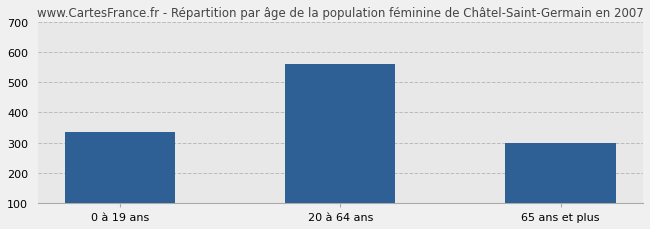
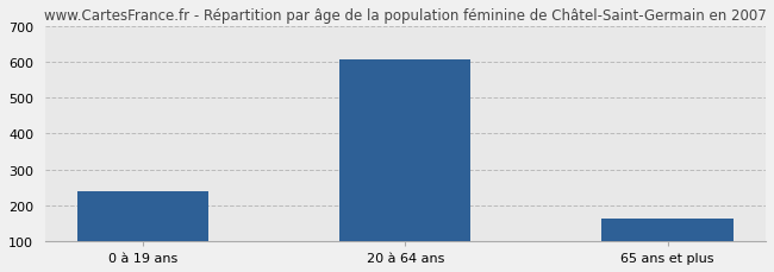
0 à 19 ans: 335 -> 238
20 à 64 ans: 560 -> 606
65 ans et plus: 300 -> 163
